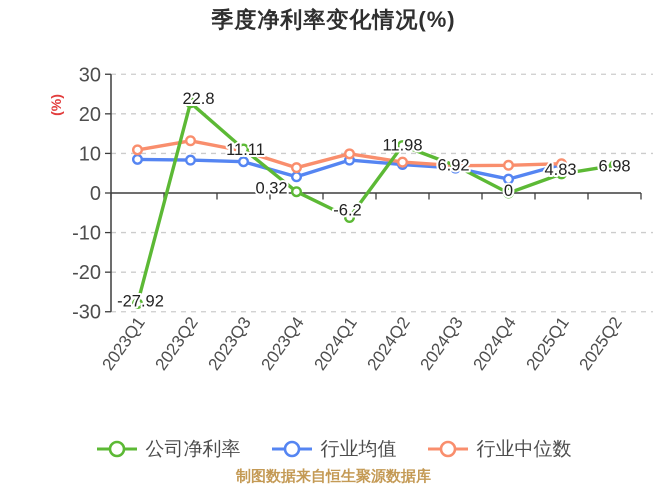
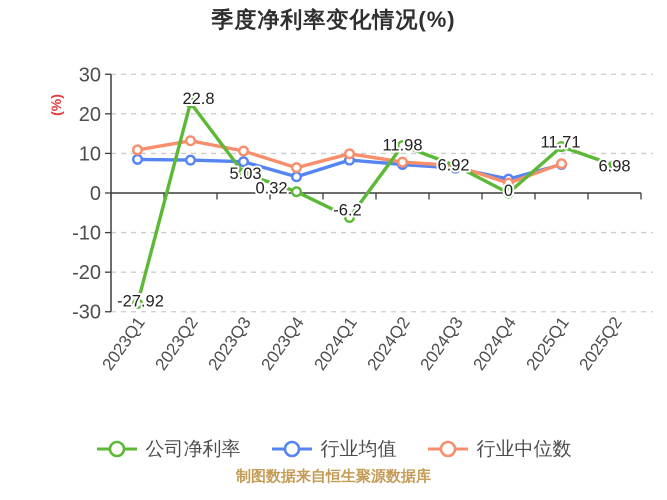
公司净利率/2023Q3: 11.11 -> 5.03
行业中位数/2024Q4: 7 -> 2
公司净利率/2025Q1: 4.83 -> 11.71
